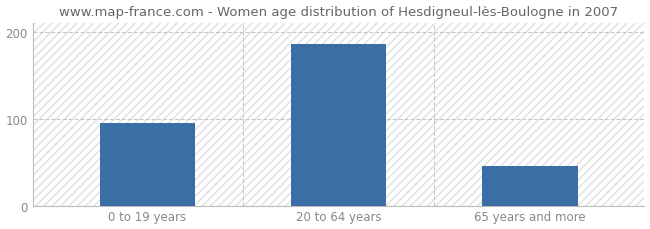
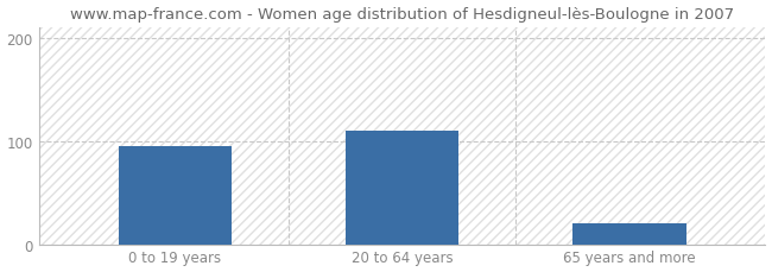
20 to 64 years: 186 -> 110
65 years and more: 46 -> 20
